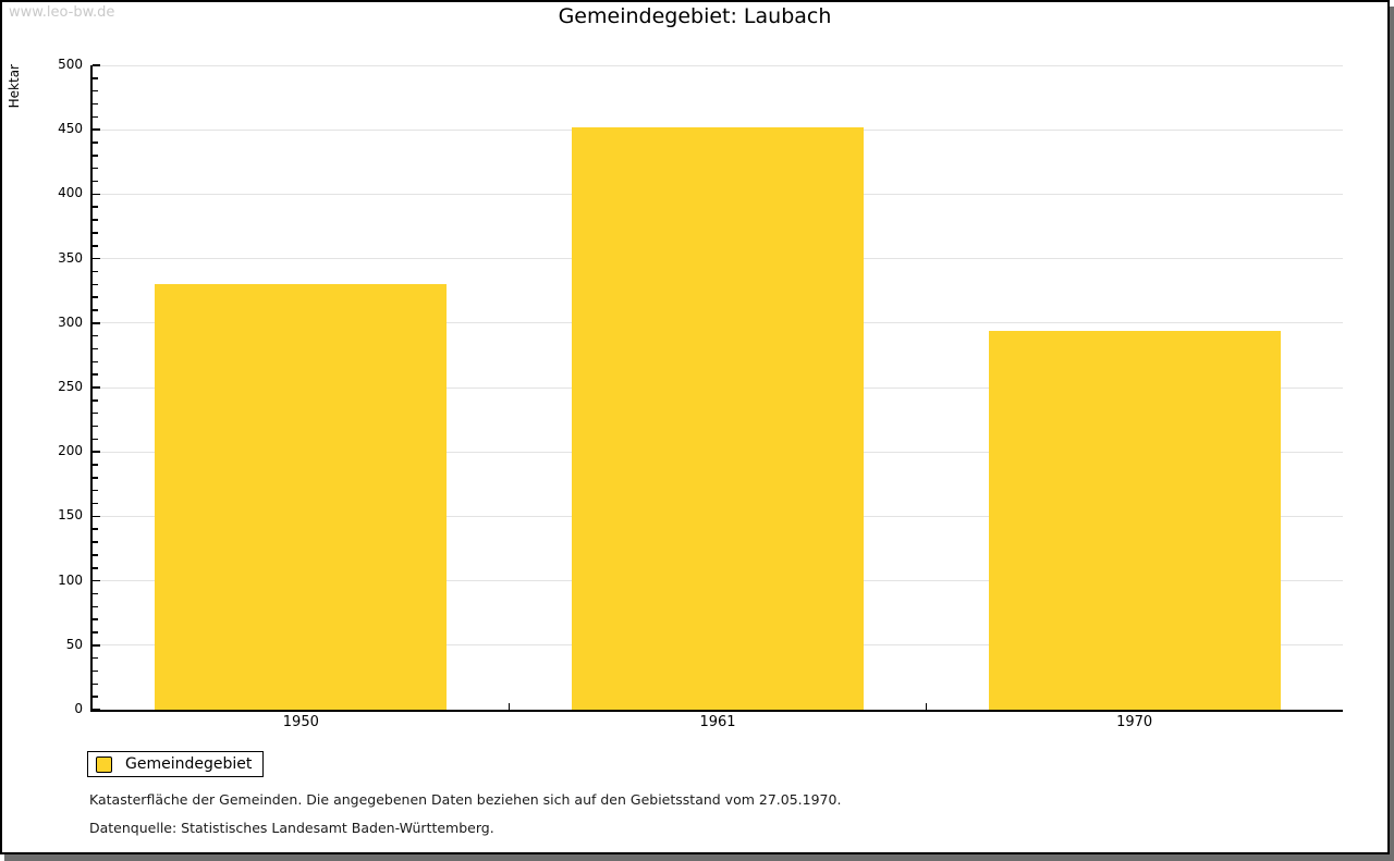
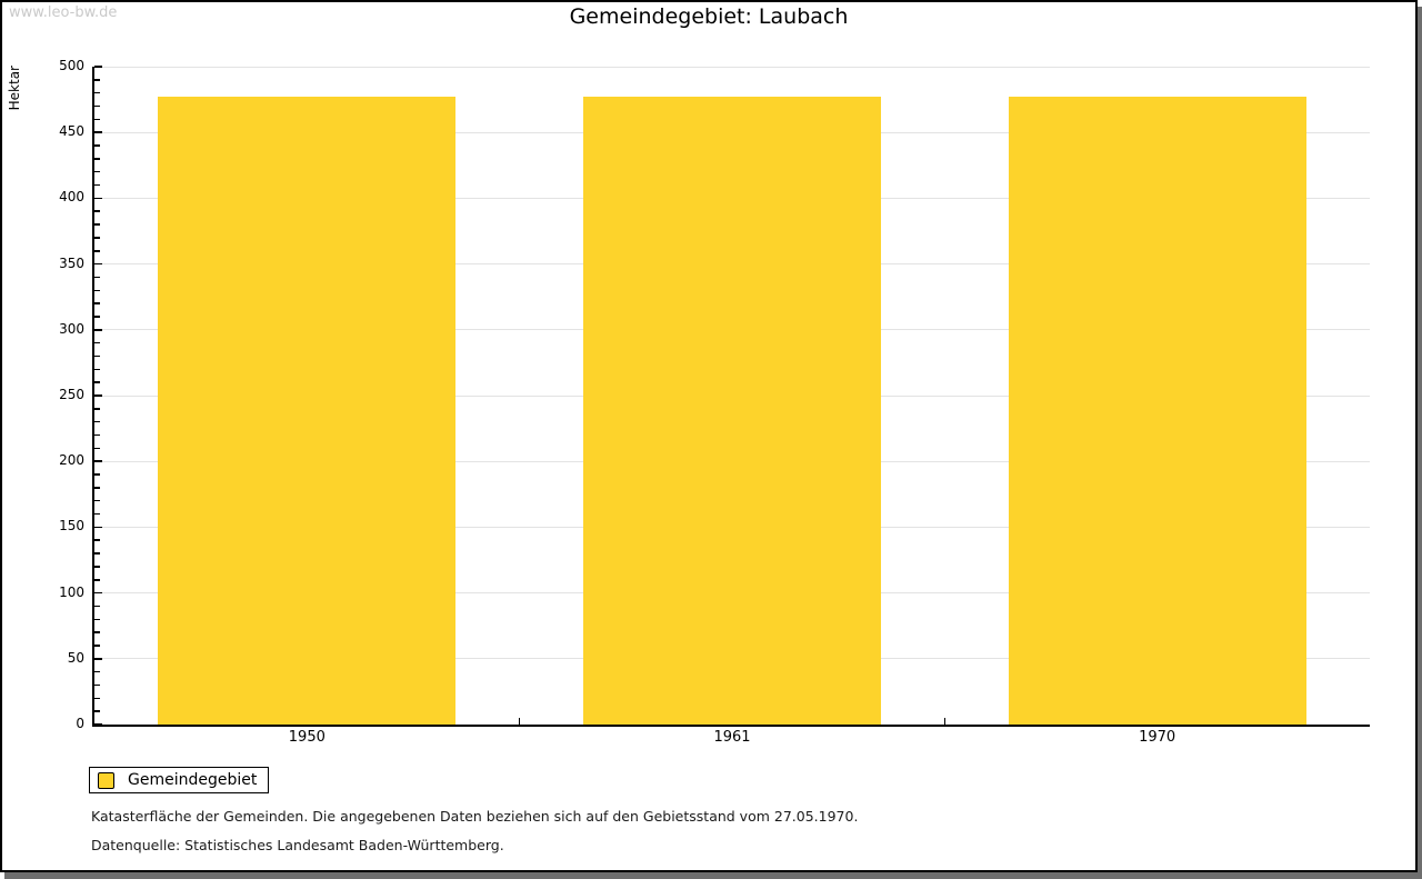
1950: 330 -> 477
1961: 452 -> 477
1970: 294 -> 477
